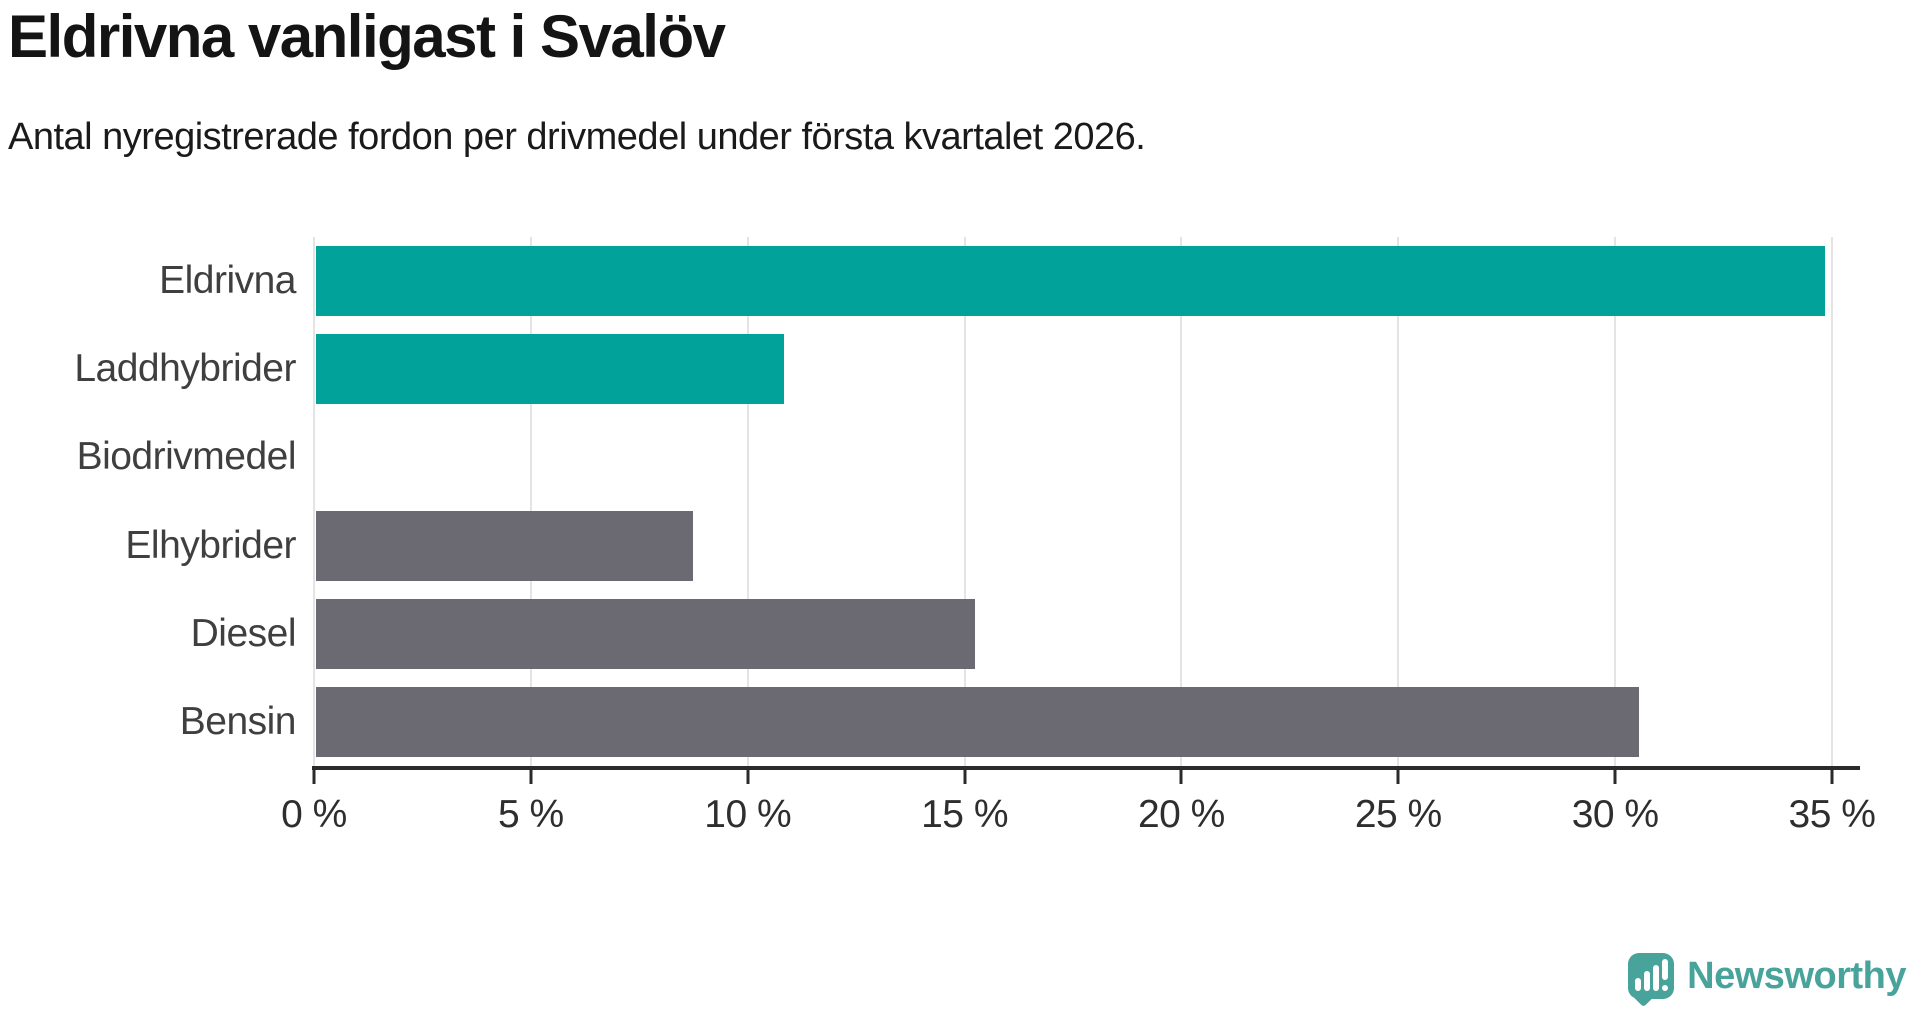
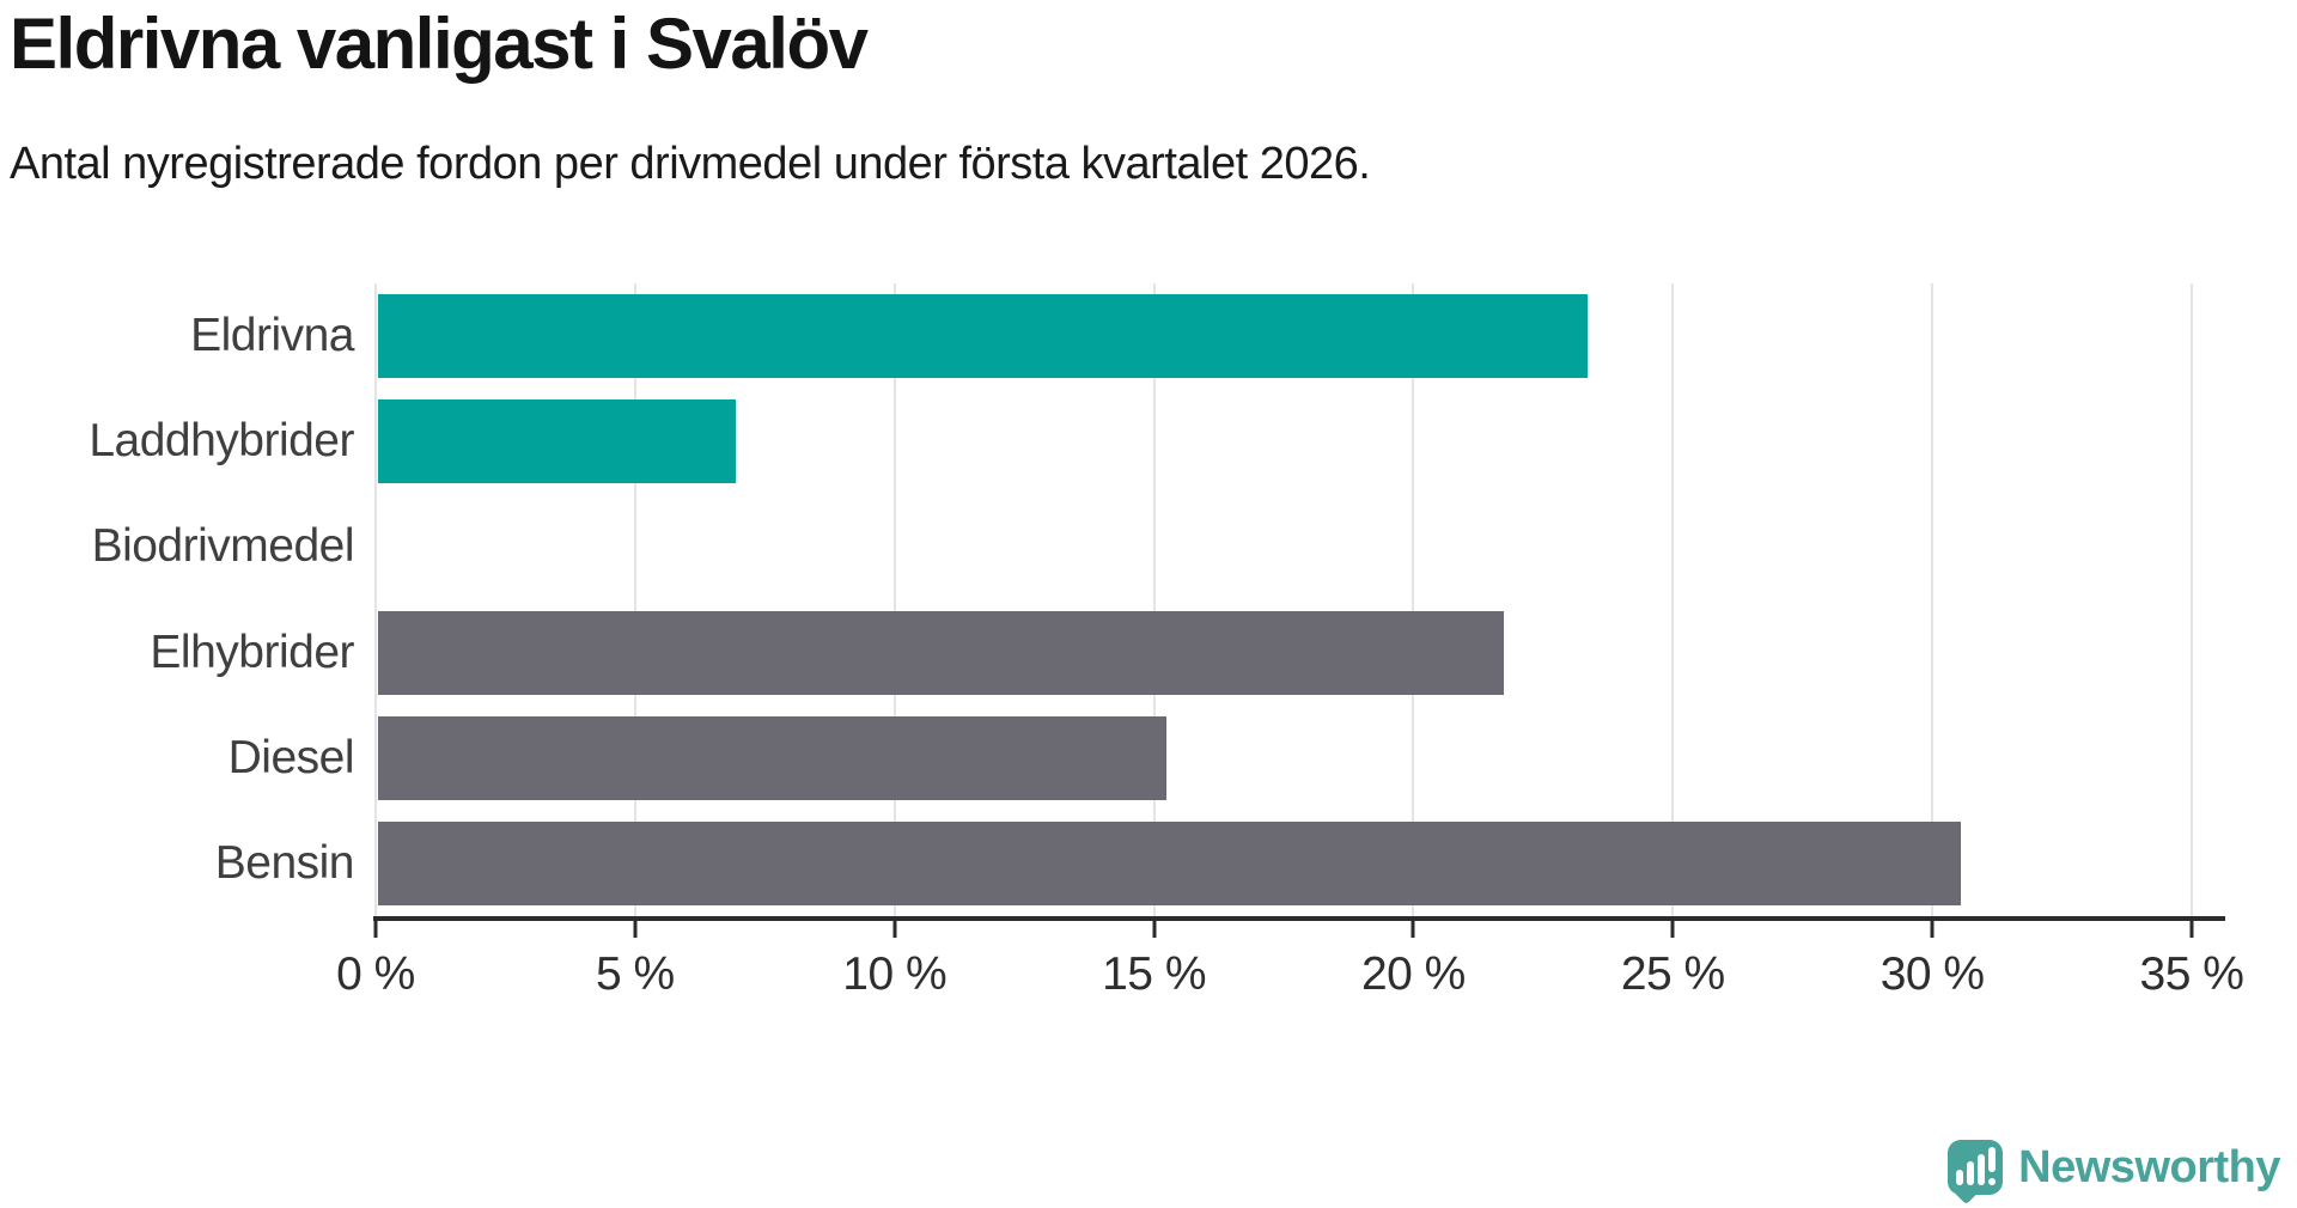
Eldrivna: 34.8% -> 23.3%
Laddhybrider: 10.8% -> 6.9%
Elhybrider: 8.7% -> 21.7%
